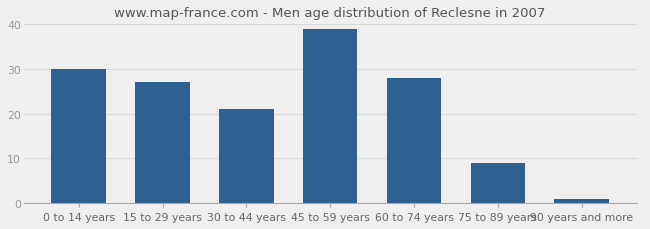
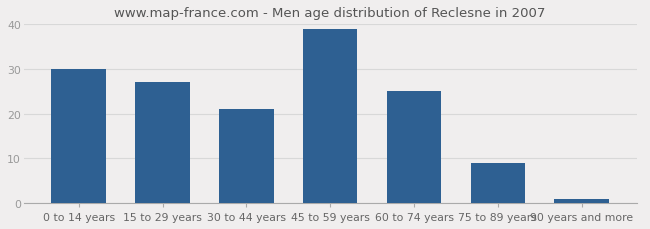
60 to 74 years: 28 -> 25
